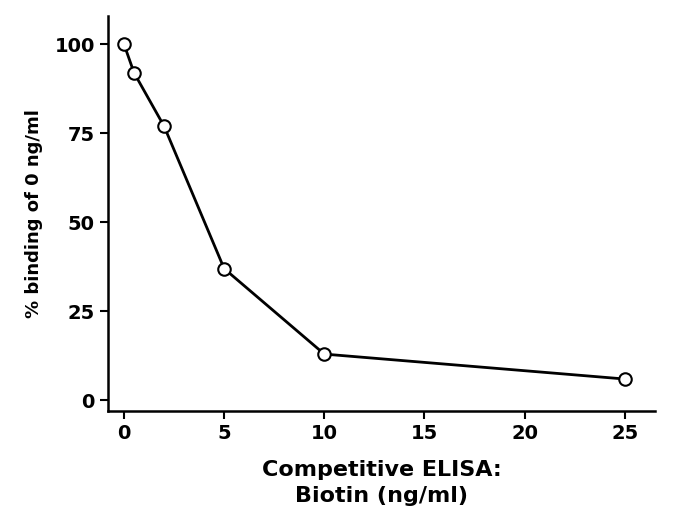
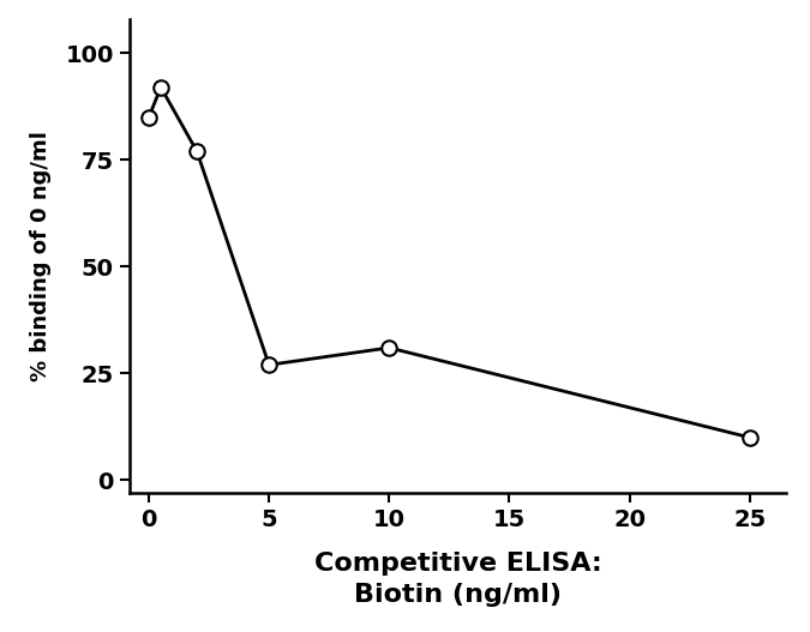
0: 100 -> 85
5: 37 -> 27
10: 13 -> 31
25: 6 -> 10
